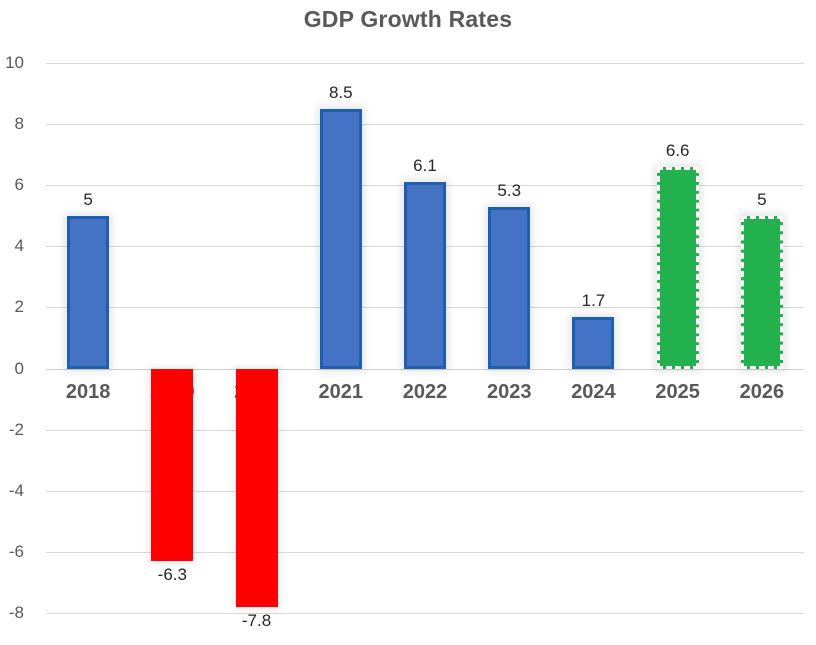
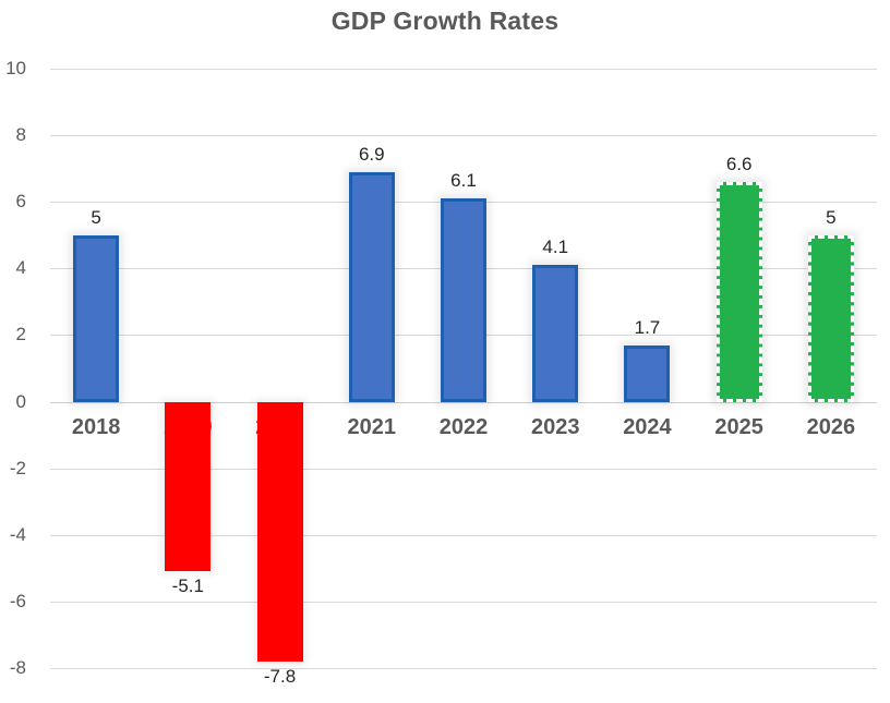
2019: -6.3 -> -5.1
2021: 8.5 -> 6.9
2023: 5.3 -> 4.1
